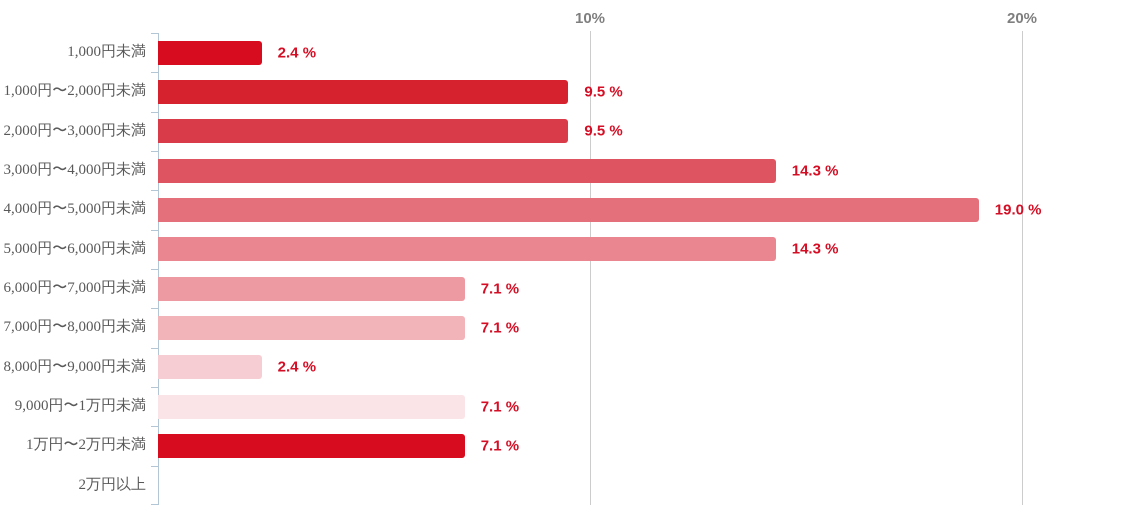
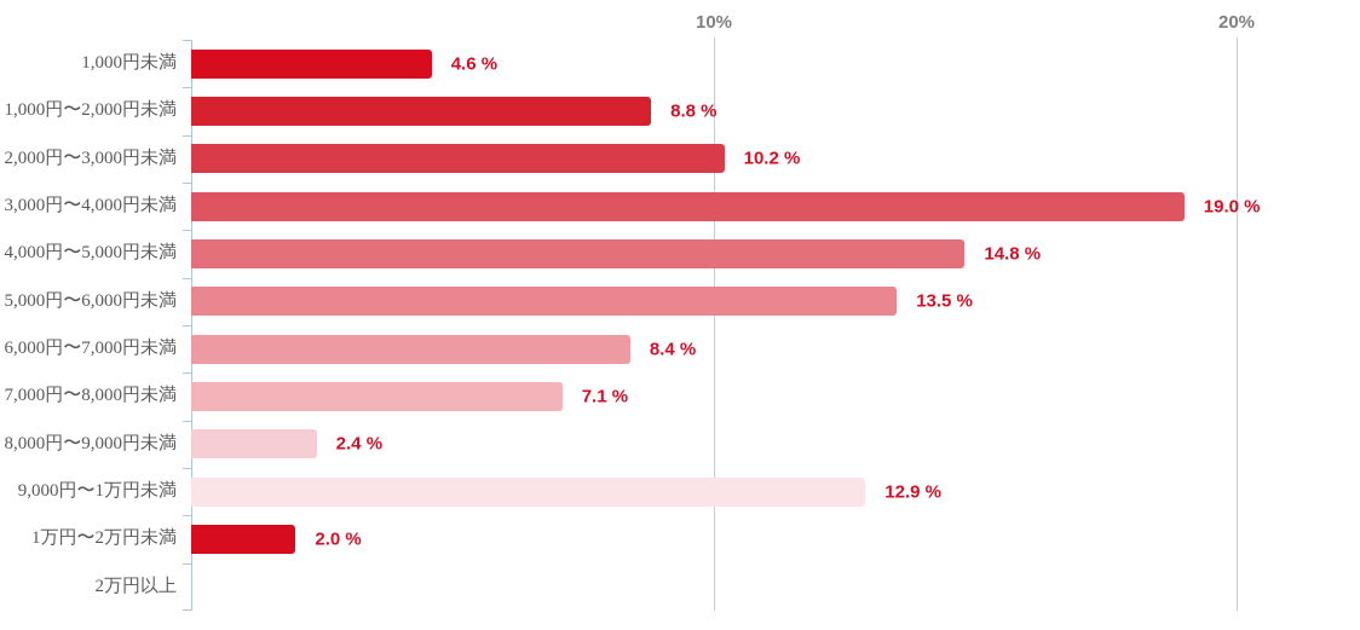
1,000円未満: 2.4 -> 4.6
1,000円〜2,000円未満: 9.5 -> 8.8
2,000円〜3,000円未満: 9.5 -> 10.2
3,000円〜4,000円未満: 14.3 -> 19.0
4,000円〜5,000円未満: 19.0 -> 14.8
5,000円〜6,000円未満: 14.3 -> 13.5
6,000円〜7,000円未満: 7.1 -> 8.4
9,000円〜1万円未満: 7.1 -> 12.9
1万円〜2万円未満: 7.1 -> 2.0
